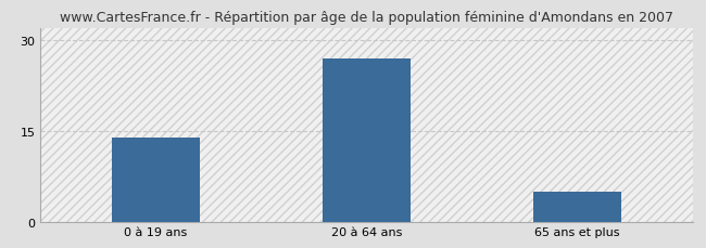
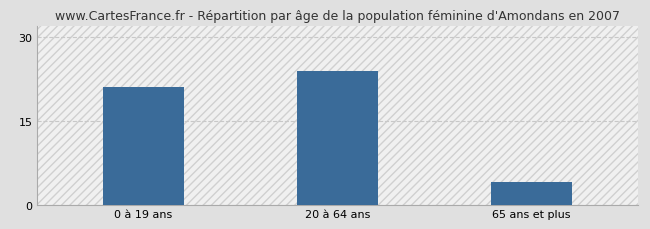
0 à 19 ans: 14 -> 21
20 à 64 ans: 27 -> 24
65 ans et plus: 5 -> 4
